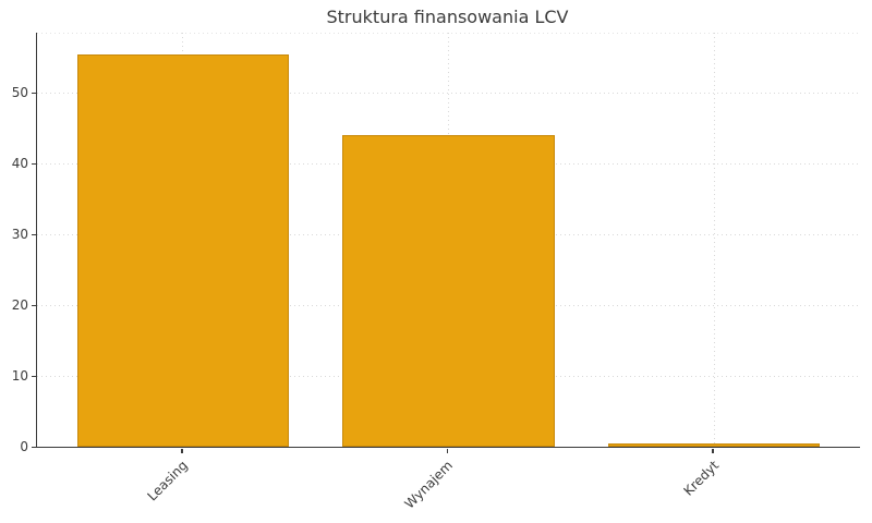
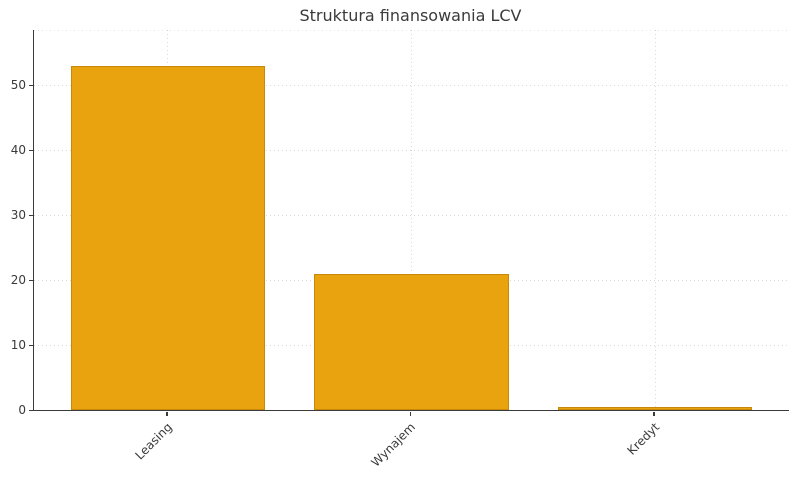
Leasing: 56 -> 53
Wynajem: 44 -> 21
